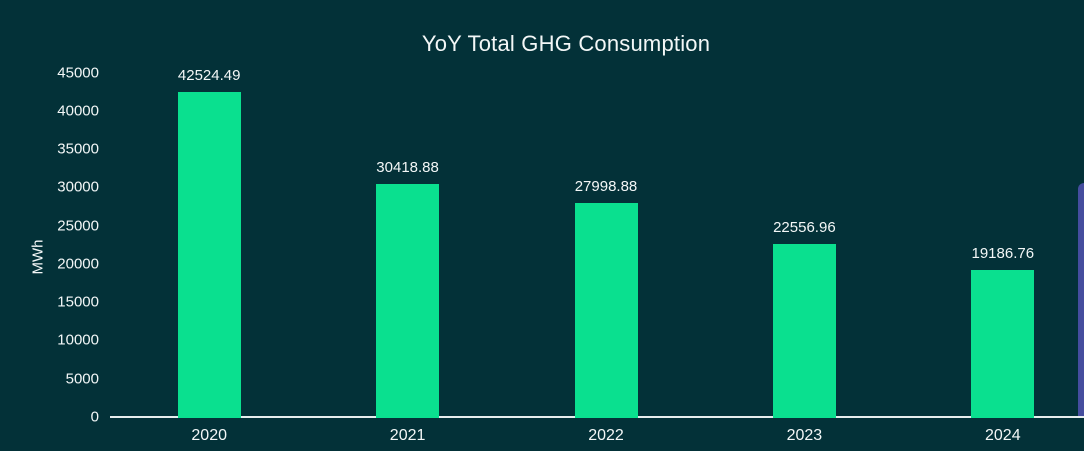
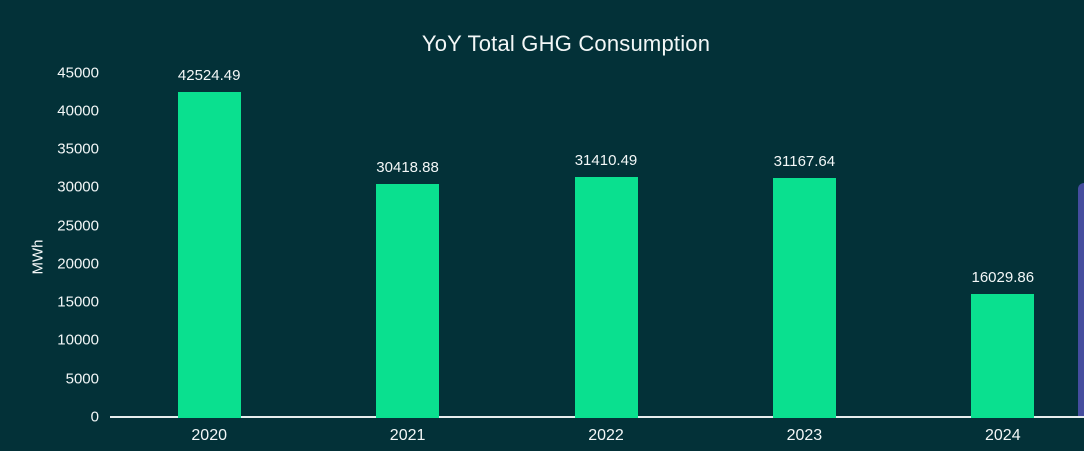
2022: 27998.88 -> 31410.49
2023: 22556.96 -> 31167.64
2024: 19186.76 -> 16029.86
